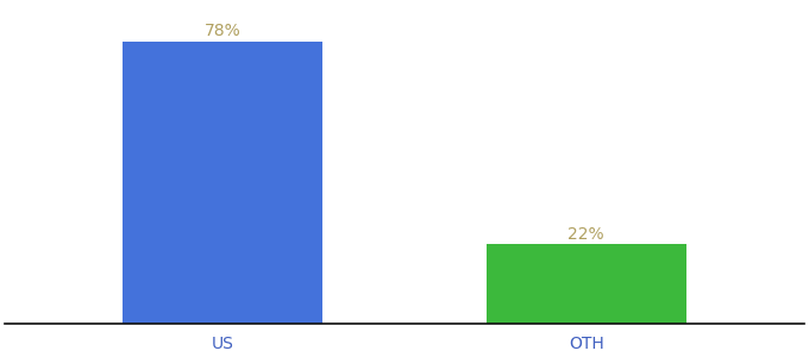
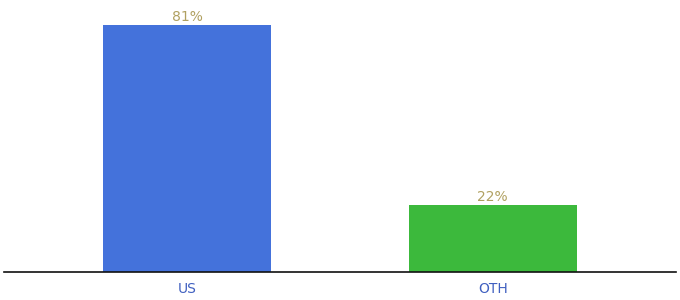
US: 78% -> 81%
